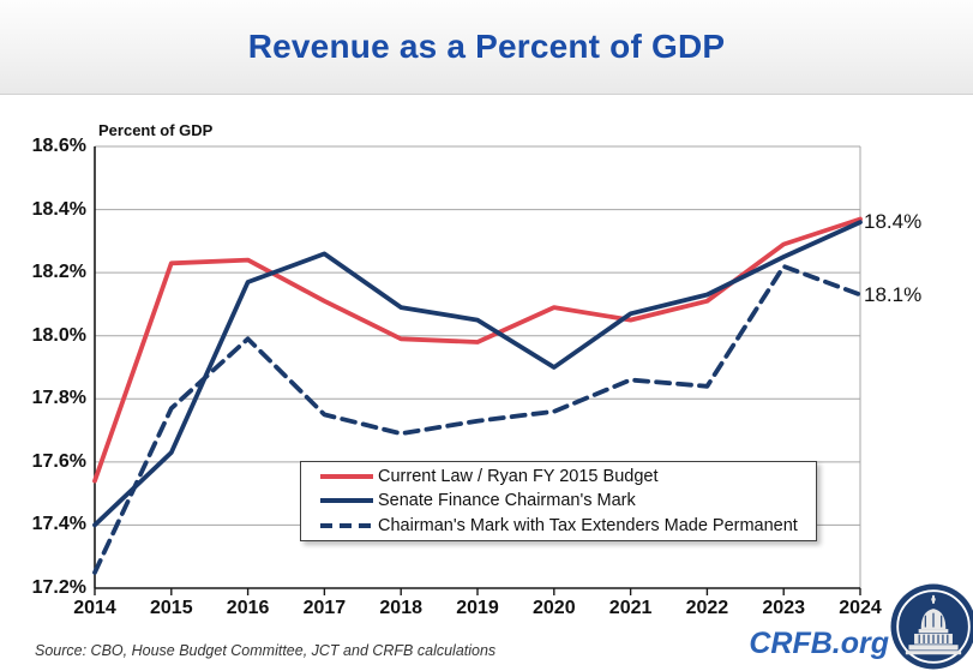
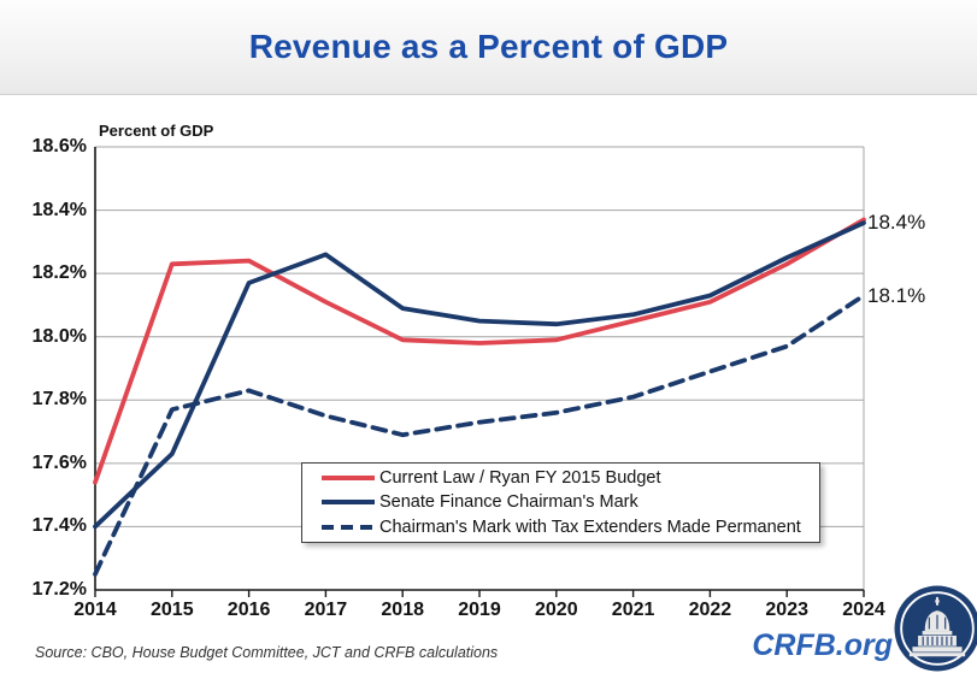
Chairman's Mark with Tax Extenders Made Permanent/2016: 17.99% -> 17.83%
Current Law / Ryan FY 2015 Budget/2020: 18.09% -> 17.99%
Senate Finance Chairman's Mark/2020: 17.90% -> 18.04%
Chairman's Mark with Tax Extenders Made Permanent/2021: 17.86% -> 17.81%
Chairman's Mark with Tax Extenders Made Permanent/2022: 17.84% -> 17.89%
Current Law / Ryan FY 2015 Budget/2023: 18.29% -> 18.23%
Chairman's Mark with Tax Extenders Made Permanent/2023: 18.22% -> 17.97%
